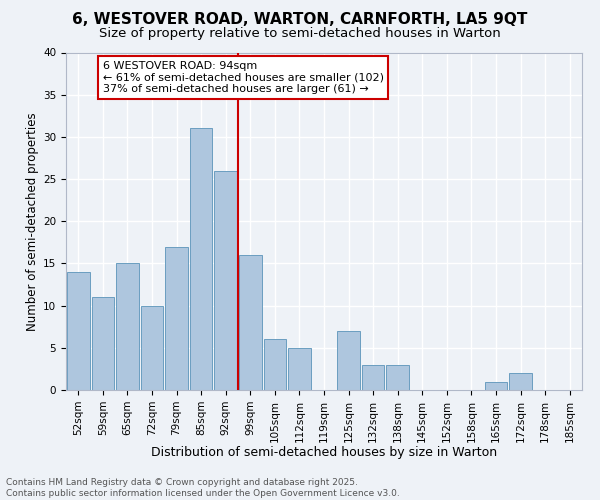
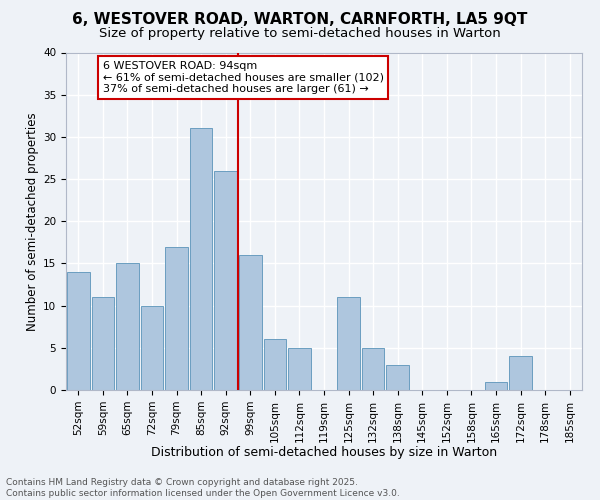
125sqm: 7 -> 11
132sqm: 3 -> 5
172sqm: 2 -> 4
